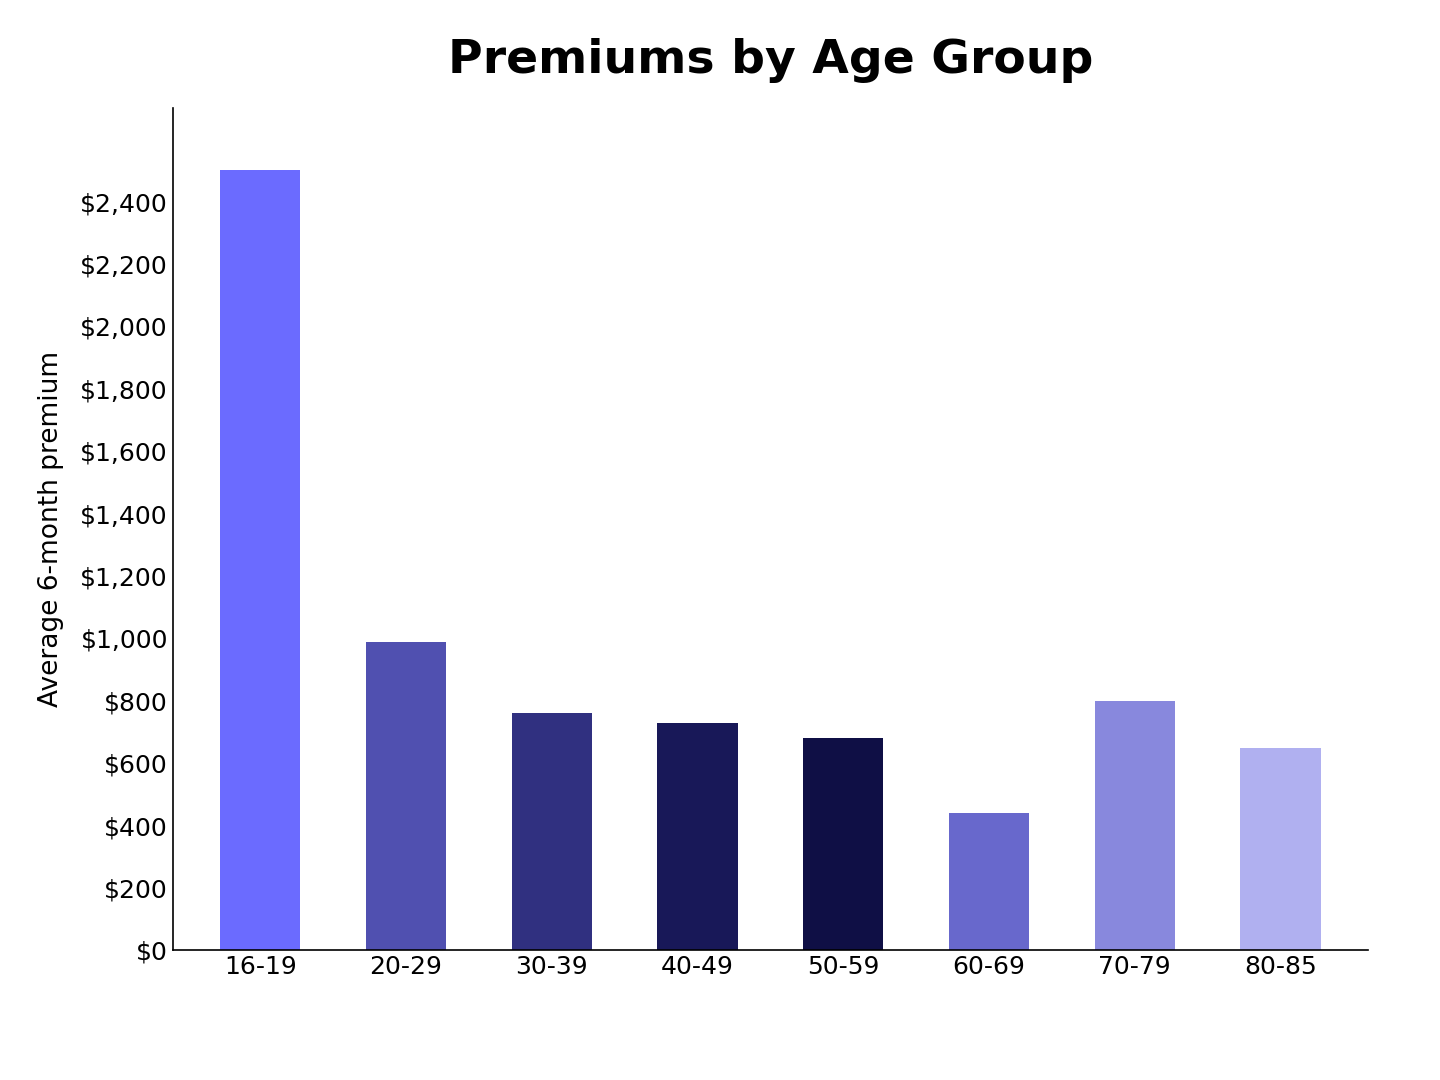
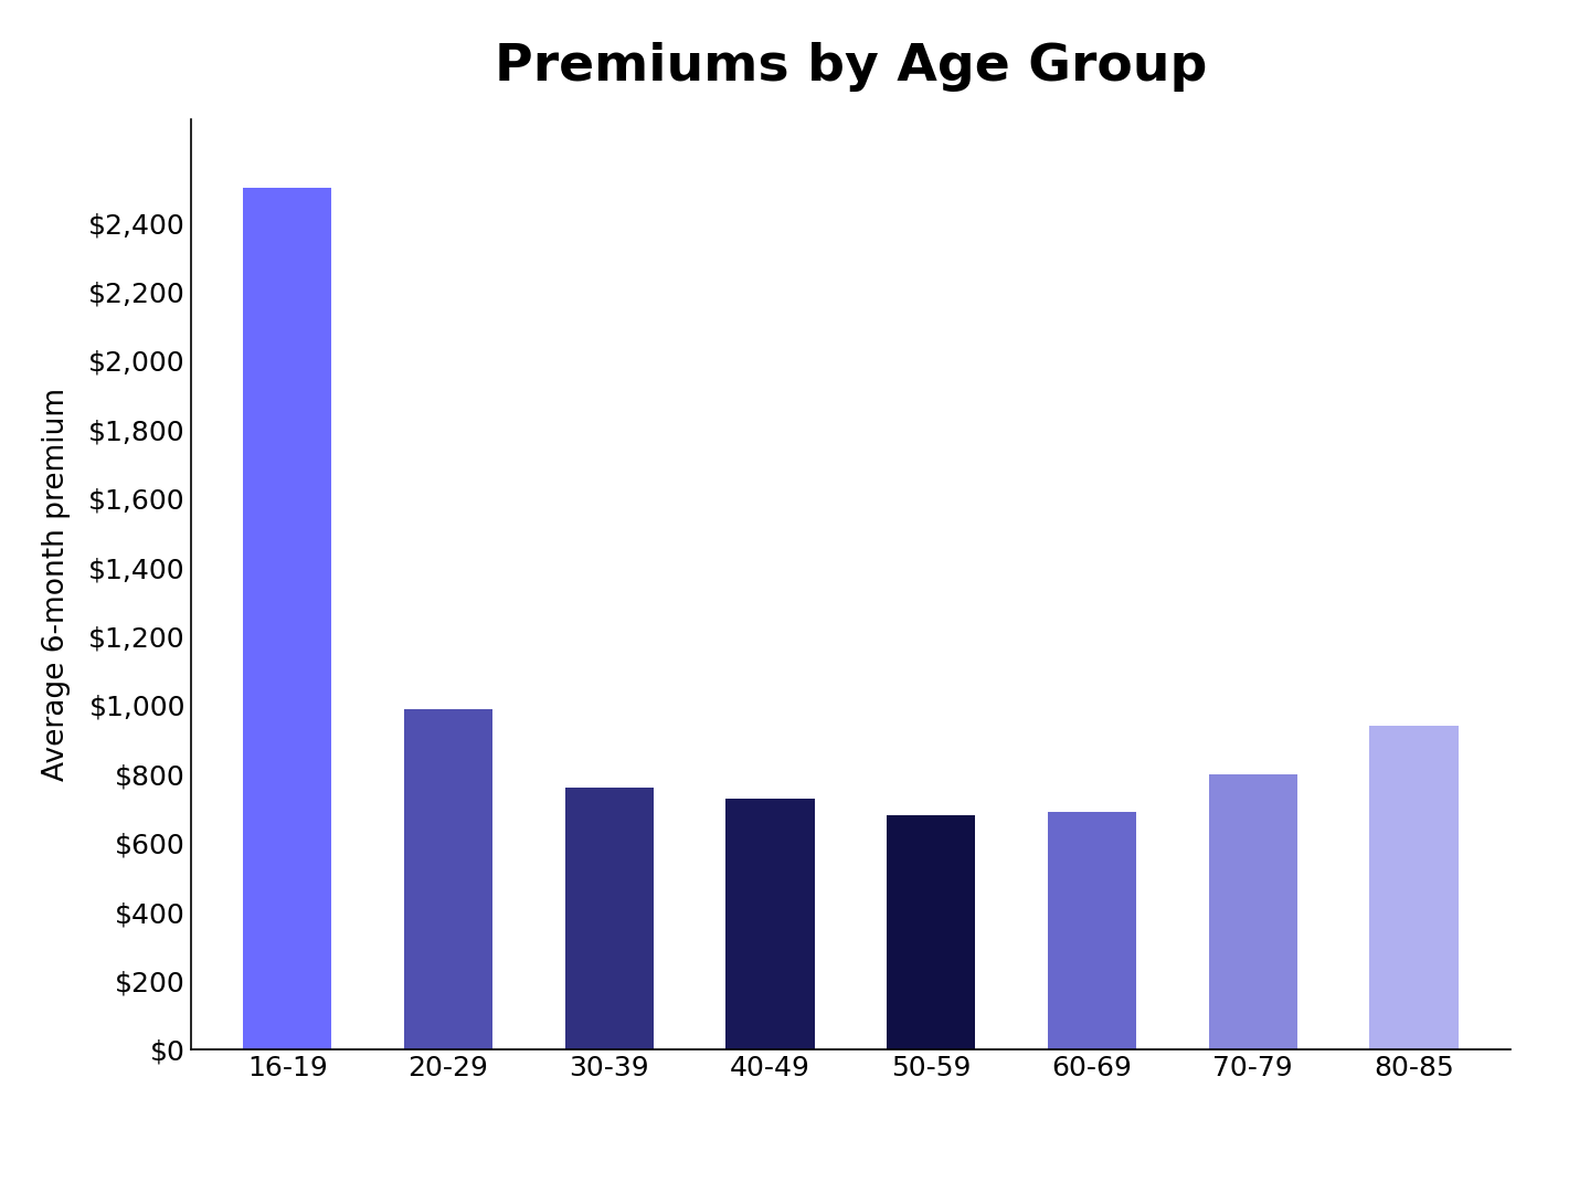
60-69: $440 -> $690
80-85: $650 -> $940
